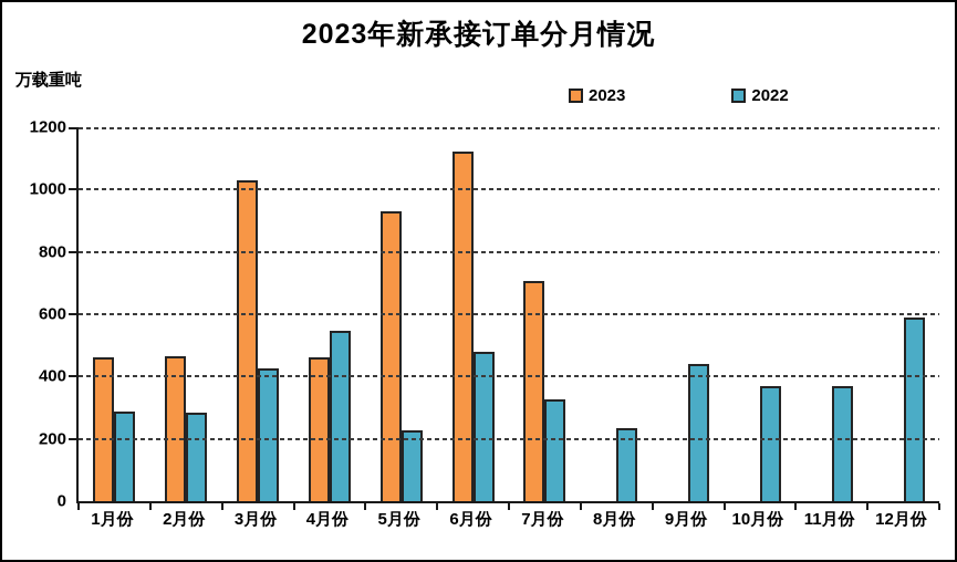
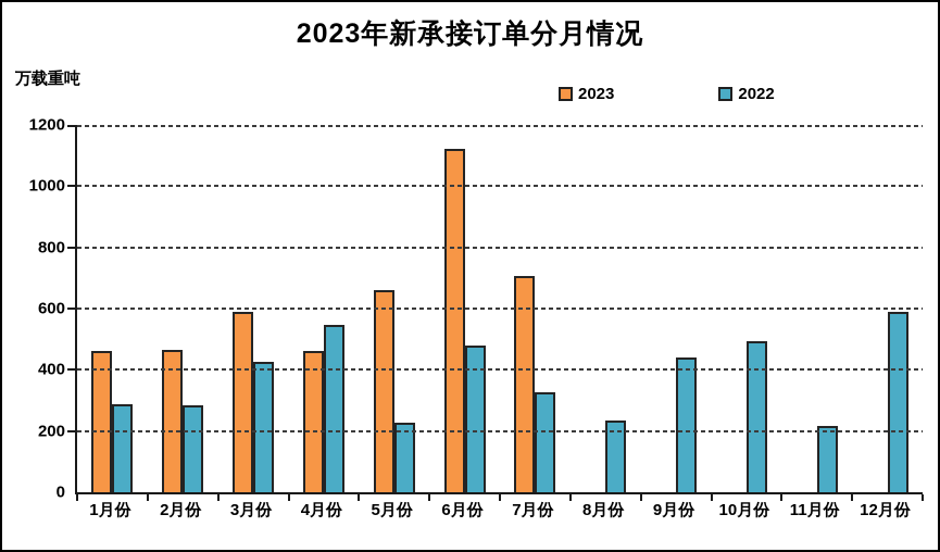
2023/3月份: 1030 -> 590
2023/5月份: 930 -> 660
2022/10月份: 370 -> 490
2022/11月份: 370 -> 220
